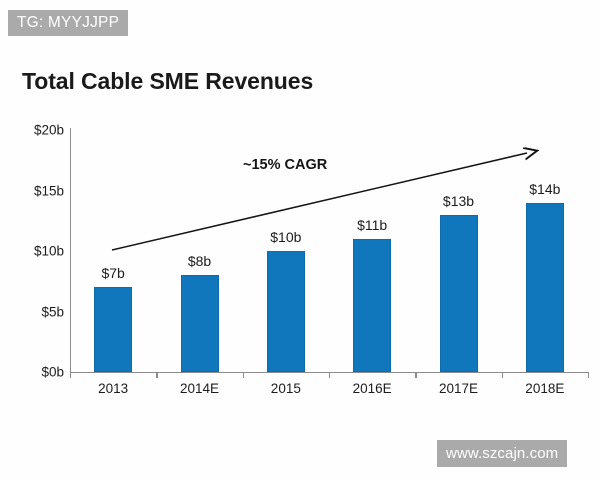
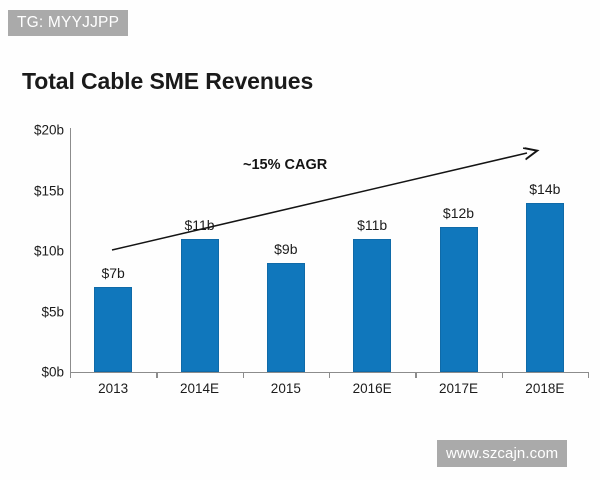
2014E: $8b -> $11b
2015: $10b -> $9b
2017E: $13b -> $12b
